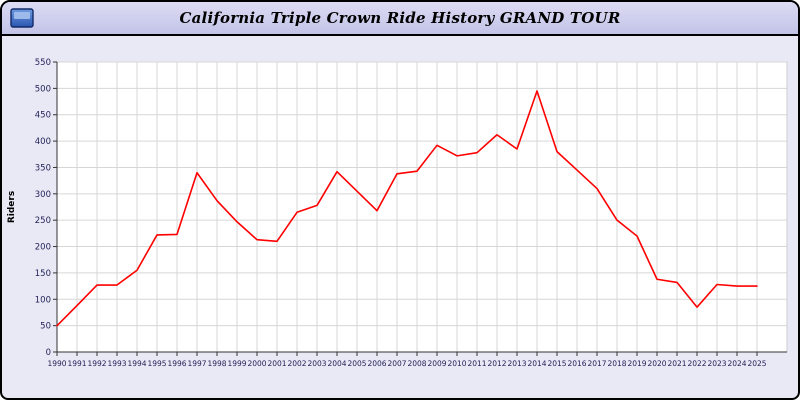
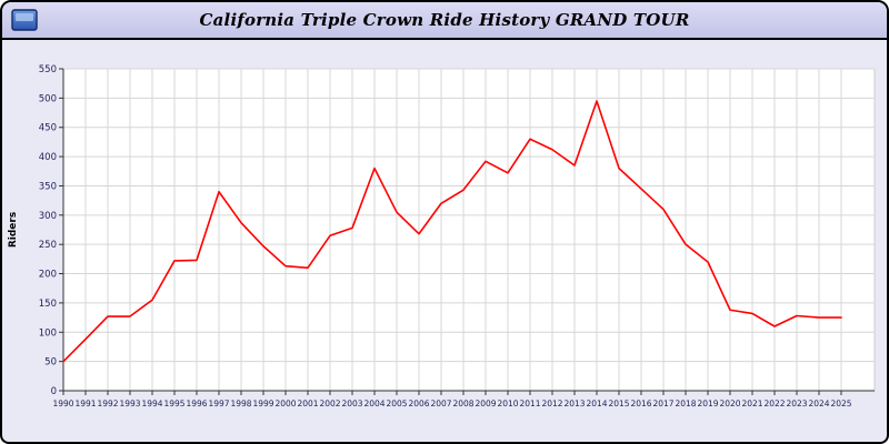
2004: 340 -> 380
2007: 340 -> 320
2011: 380 -> 430
2022: 80 -> 110
